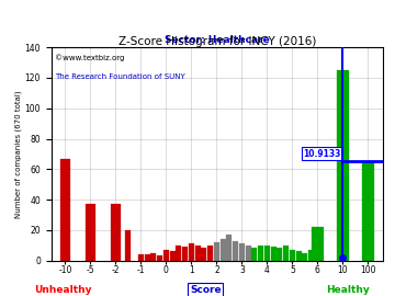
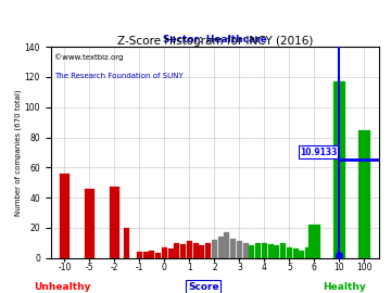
-10: 67 -> 56
-5: 37 -> 46
-2: 37 -> 47
10: 125 -> 117
100: 65 -> 85
